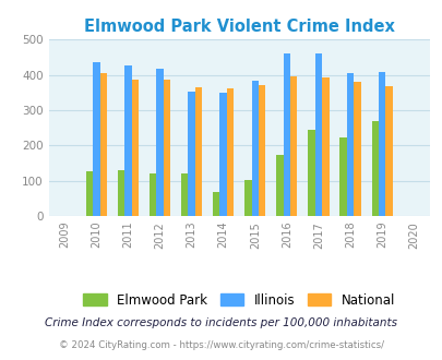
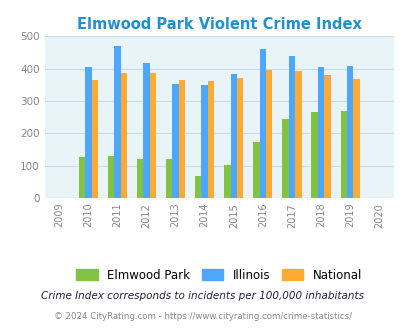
Illinois/2010: 435 -> 405
National/2010: 405 -> 365
Illinois/2011: 428 -> 470
Illinois/2017: 462 -> 440
Elmwood Park/2018: 224 -> 265
